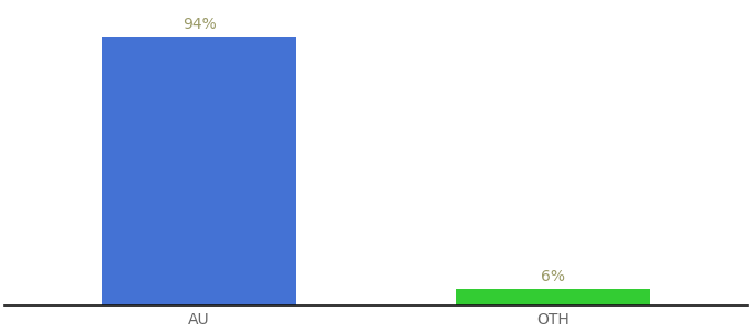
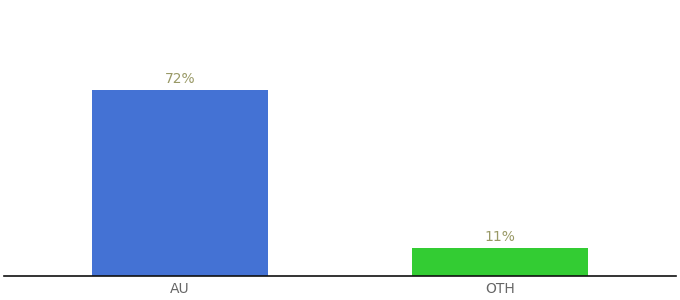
AU: 94% -> 72%
OTH: 6% -> 11%
